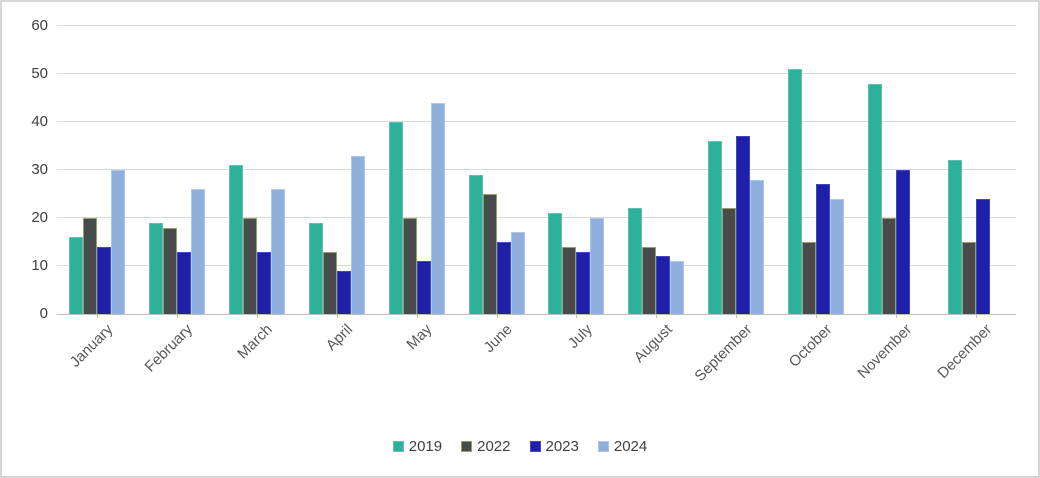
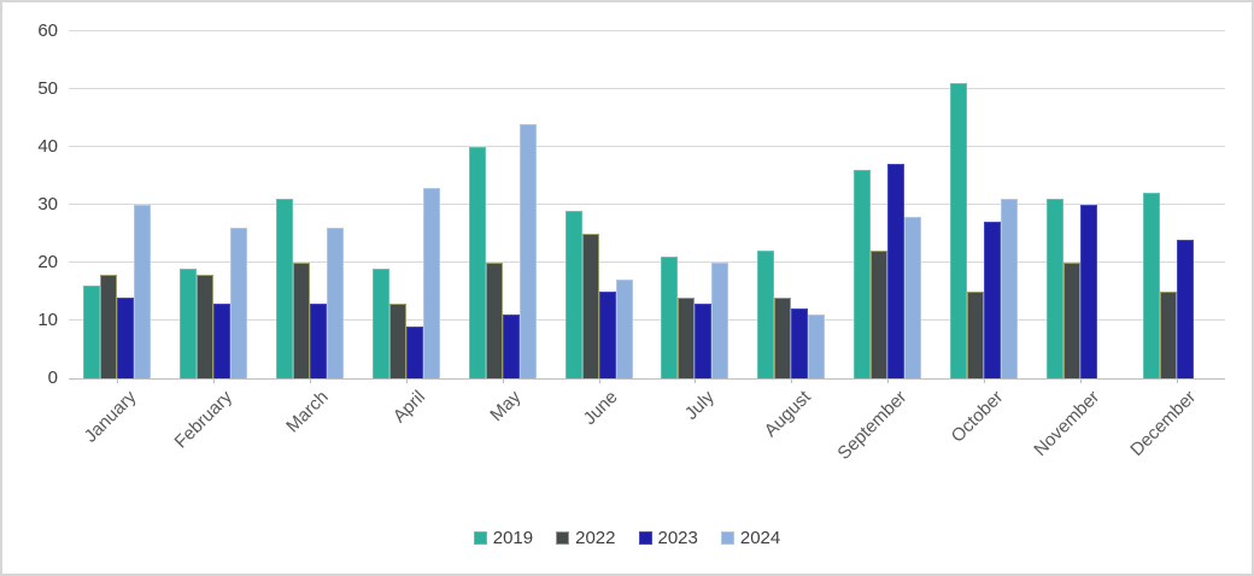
2022/January: 20 -> 18
2024/October: 24 -> 31
2019/November: 48 -> 31
